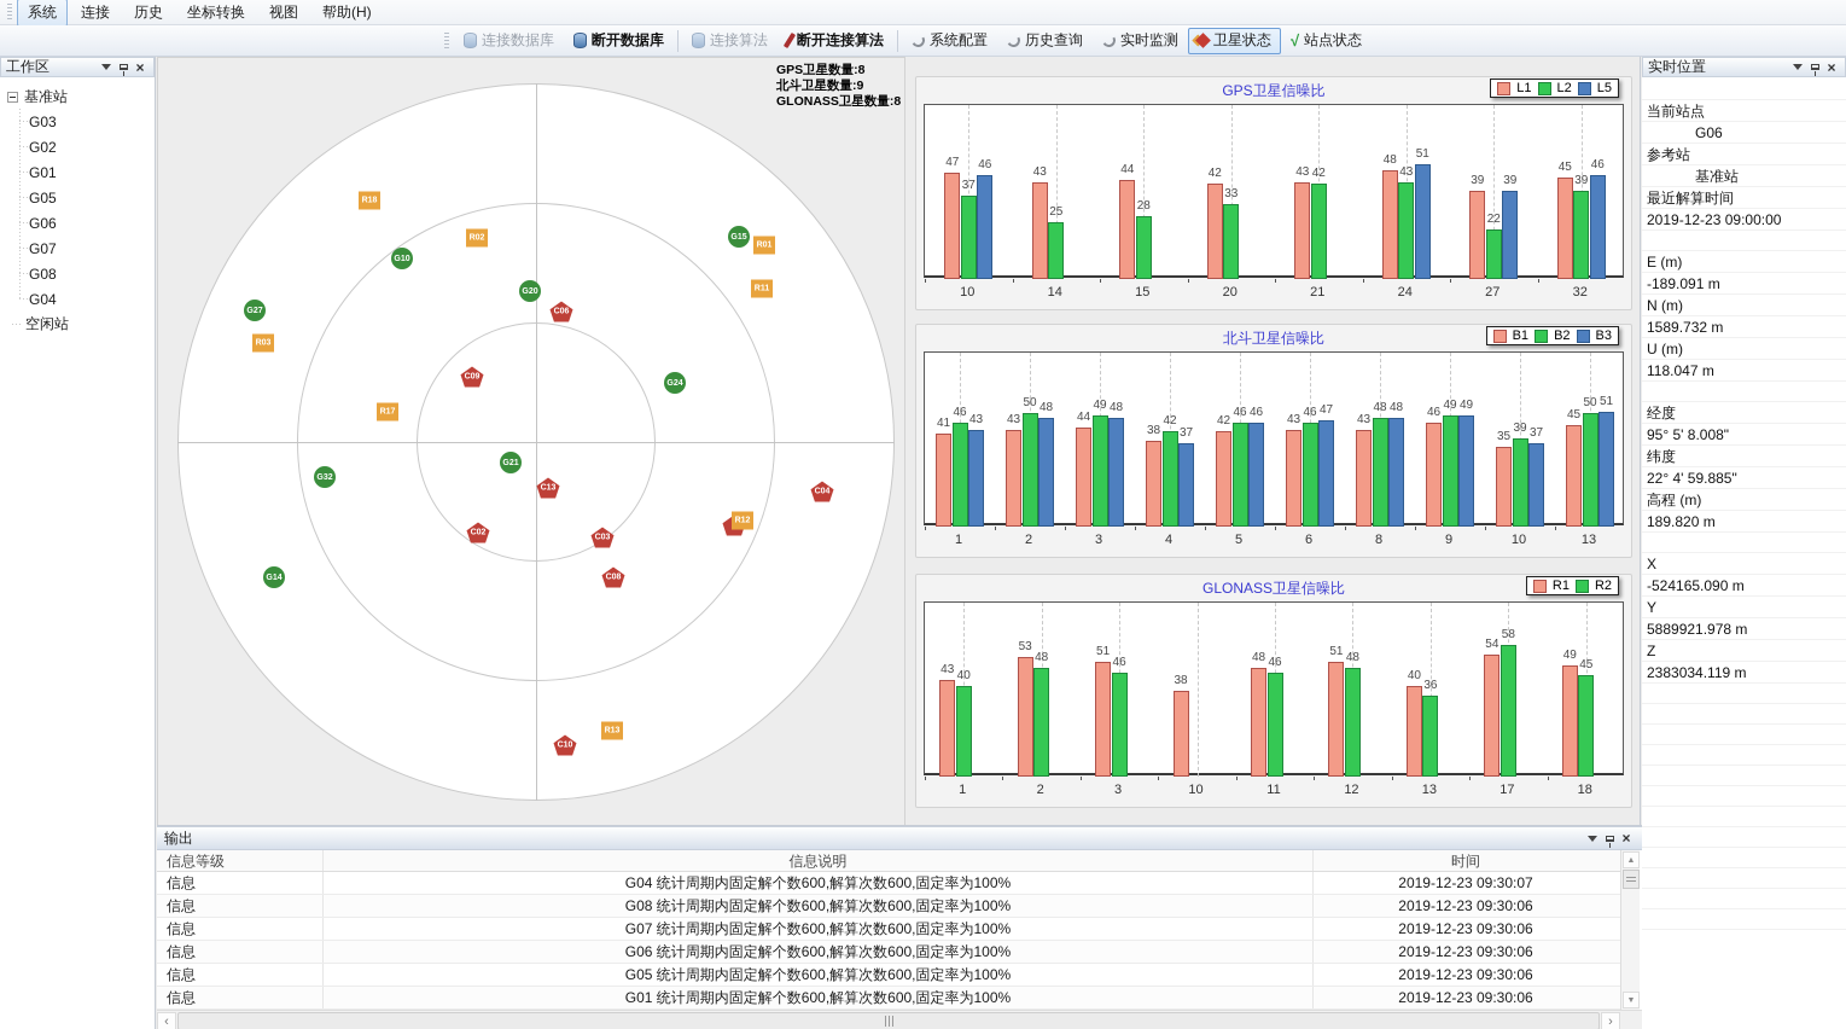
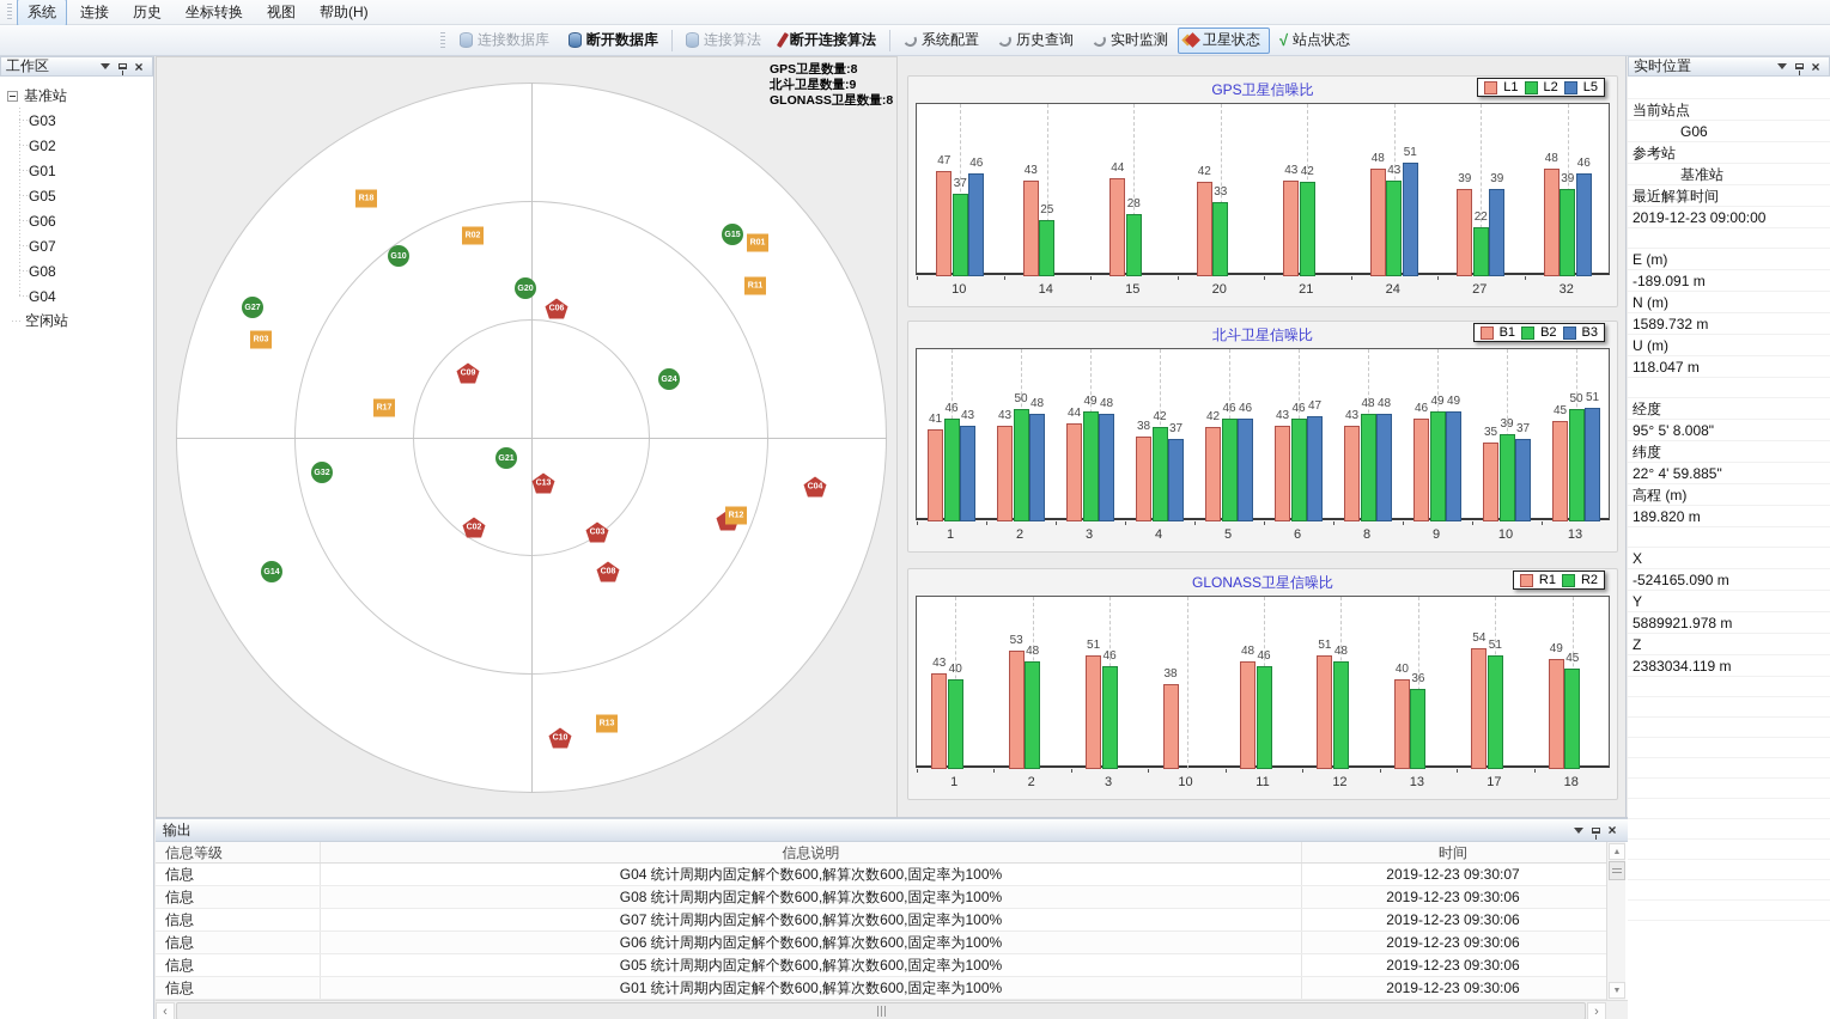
GPS卫星信噪比/L1/32: 45 -> 48
GLONASS卫星信噪比/R2/17: 58 -> 51
